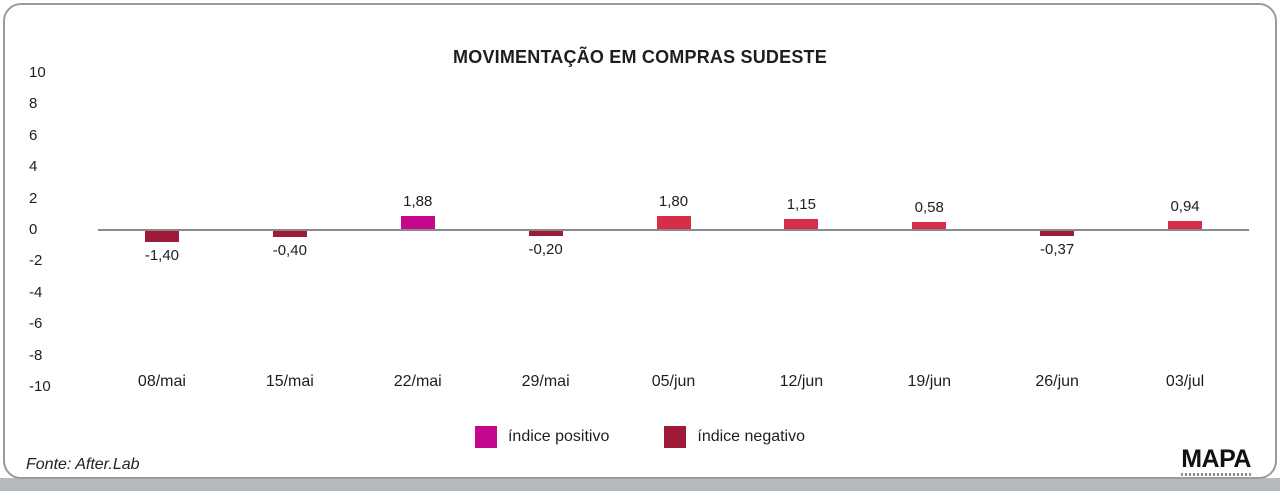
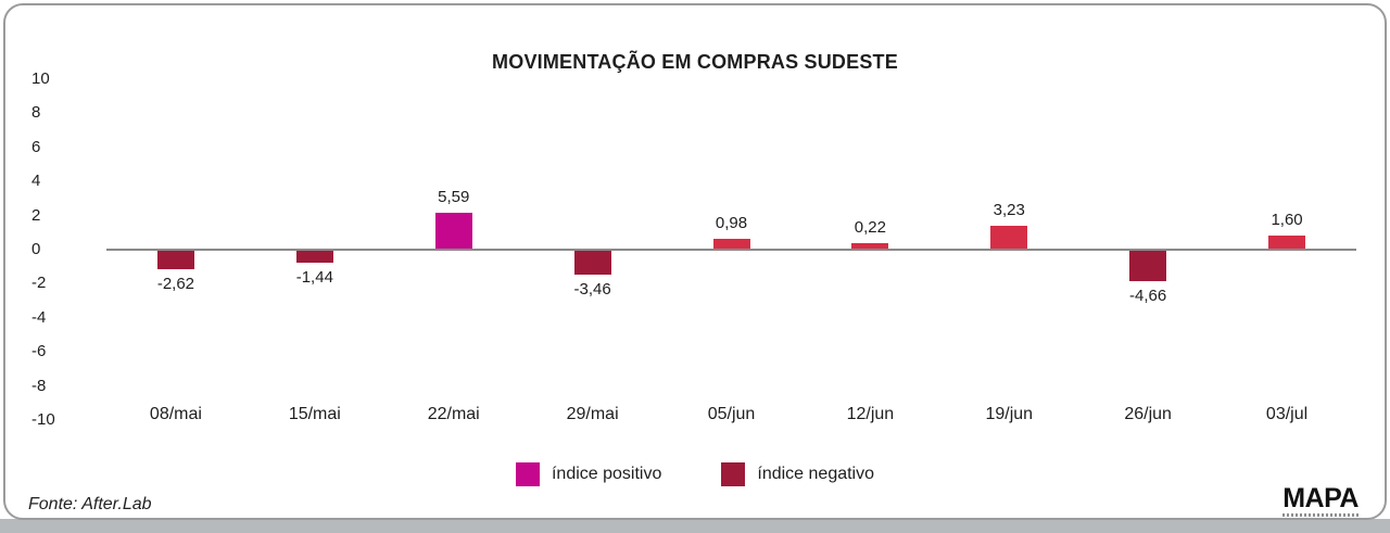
08/mai: -1,40 -> -2,62
15/mai: -0,40 -> -1,44
22/mai: 1,88 -> 5,59
29/mai: -0,20 -> -3,46
05/jun: 1,80 -> 0,98
12/jun: 1,15 -> 0,22
19/jun: 0,58 -> 3,23
26/jun: -0,37 -> -4,66
03/jul: 0,94 -> 1,60
